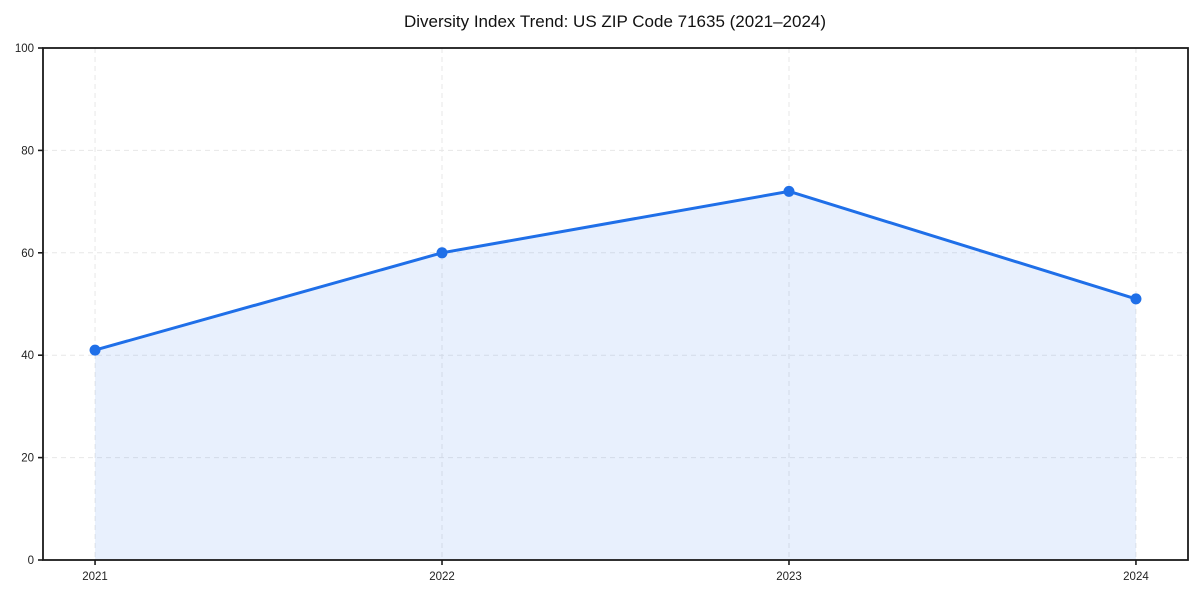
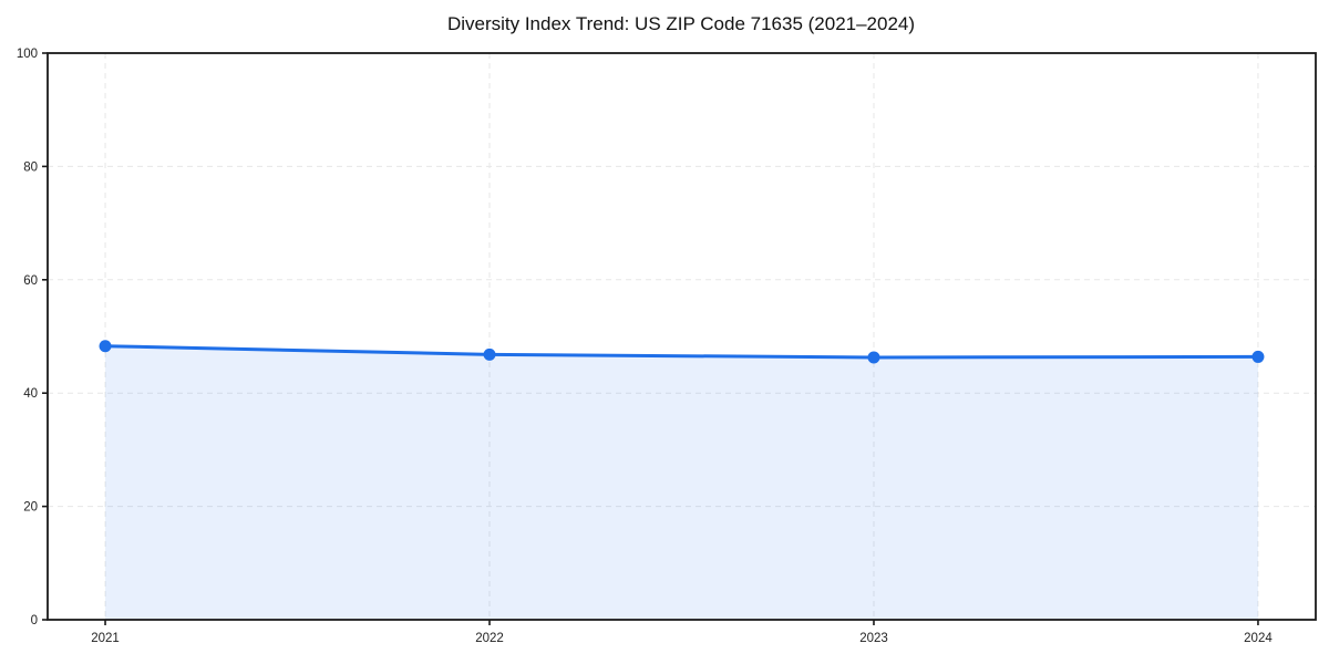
2021: 41 -> 48
2022: 60 -> 47
2023: 72 -> 46
2024: 51 -> 46
